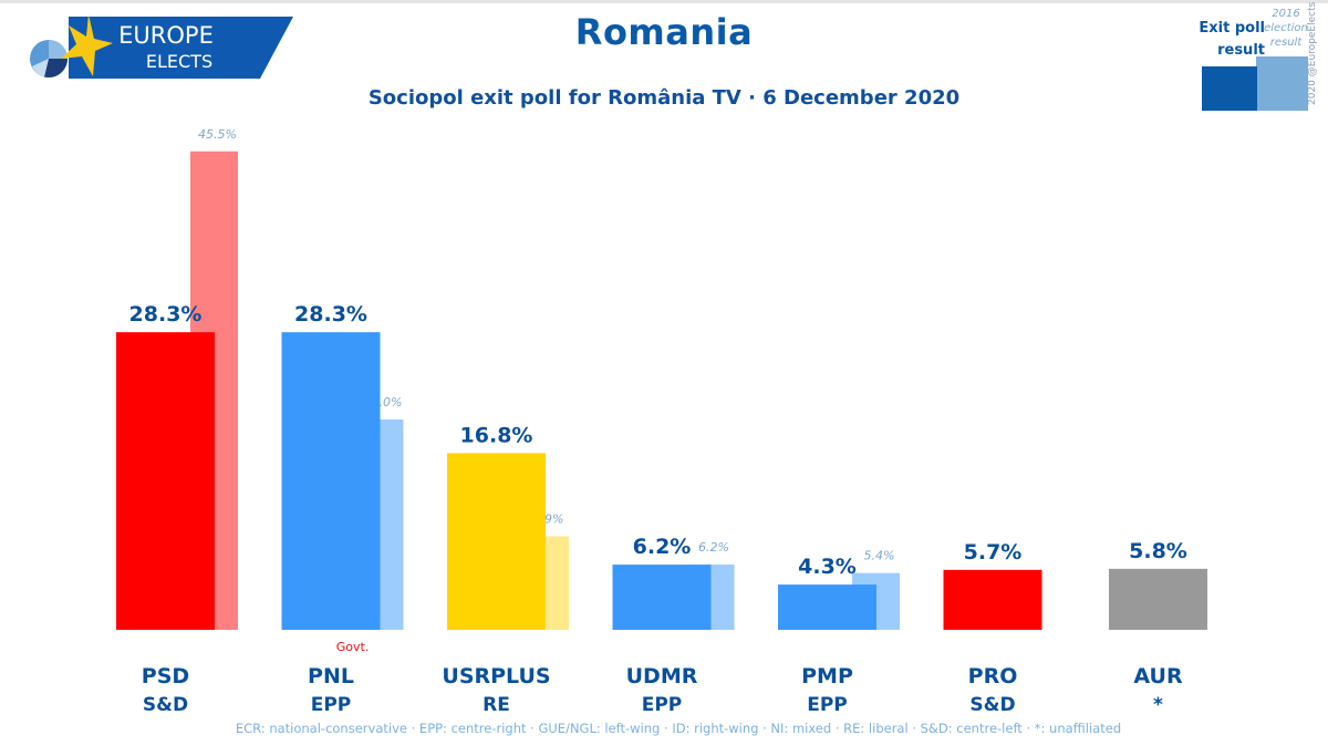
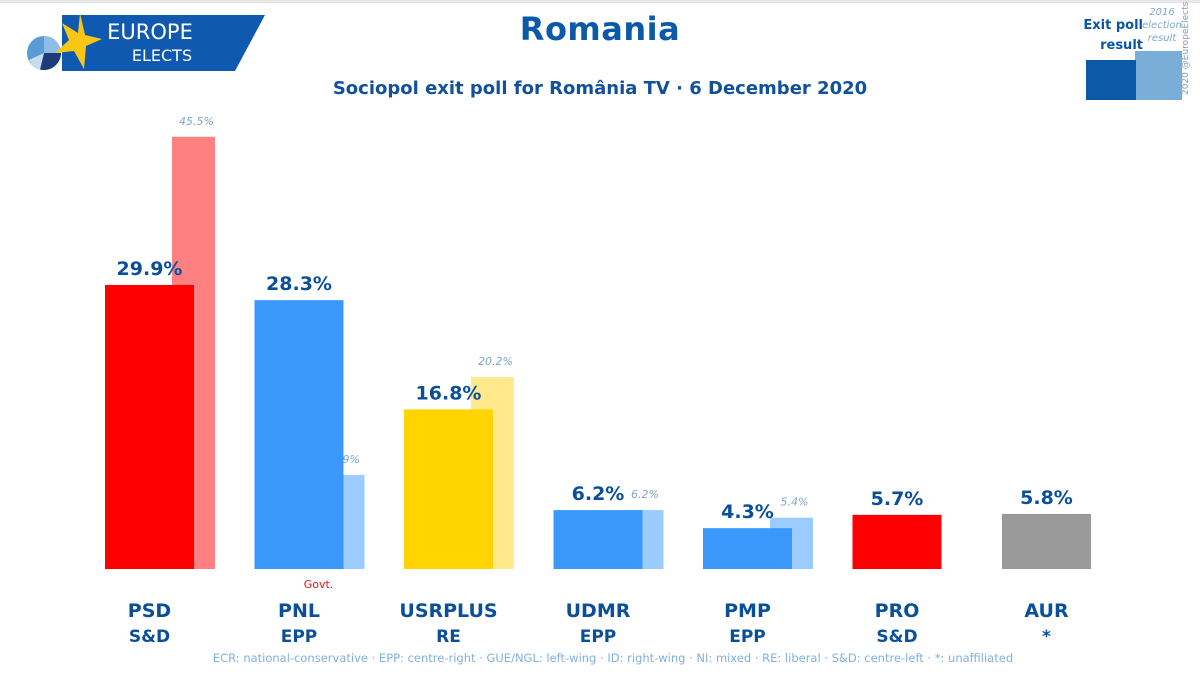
Exit poll result/PSD: 28.3% -> 29.9%
2016 election result/PNL: 20.0% -> 9.9%
2016 election result/USRPLUS: 8.9% -> 20.2%
